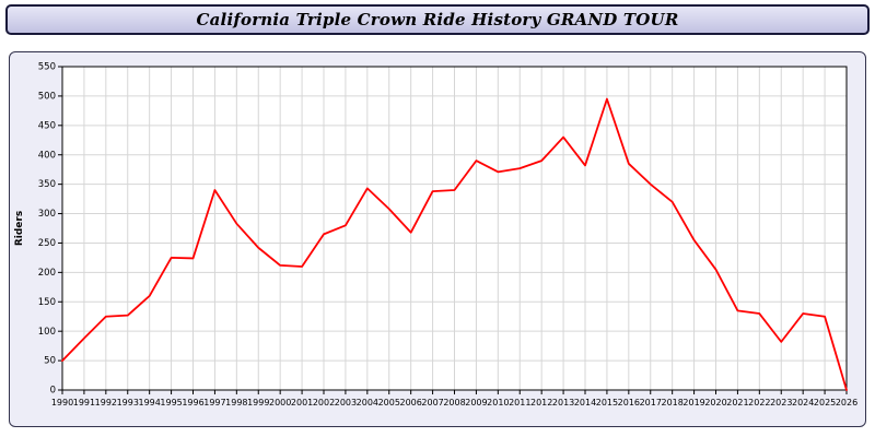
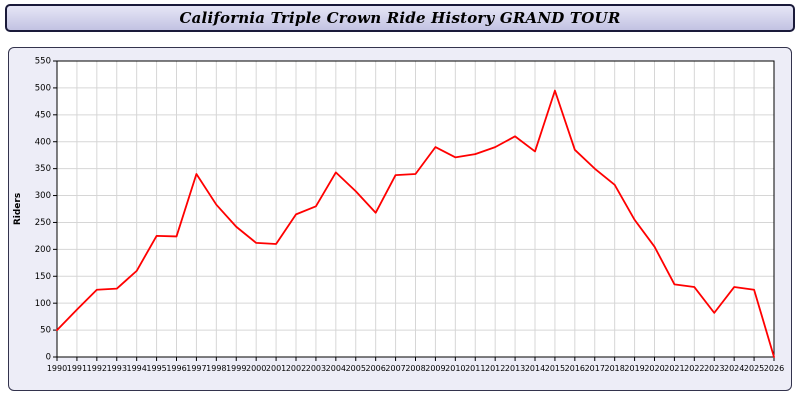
2013: 430 -> 410
